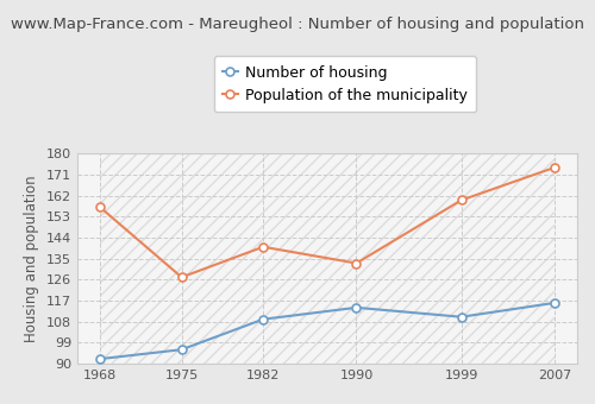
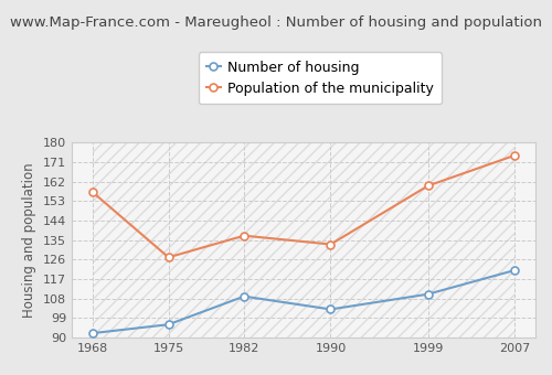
Population of the municipality/1982: 140 -> 137
Number of housing/1990: 114 -> 103
Number of housing/2007: 116 -> 121
